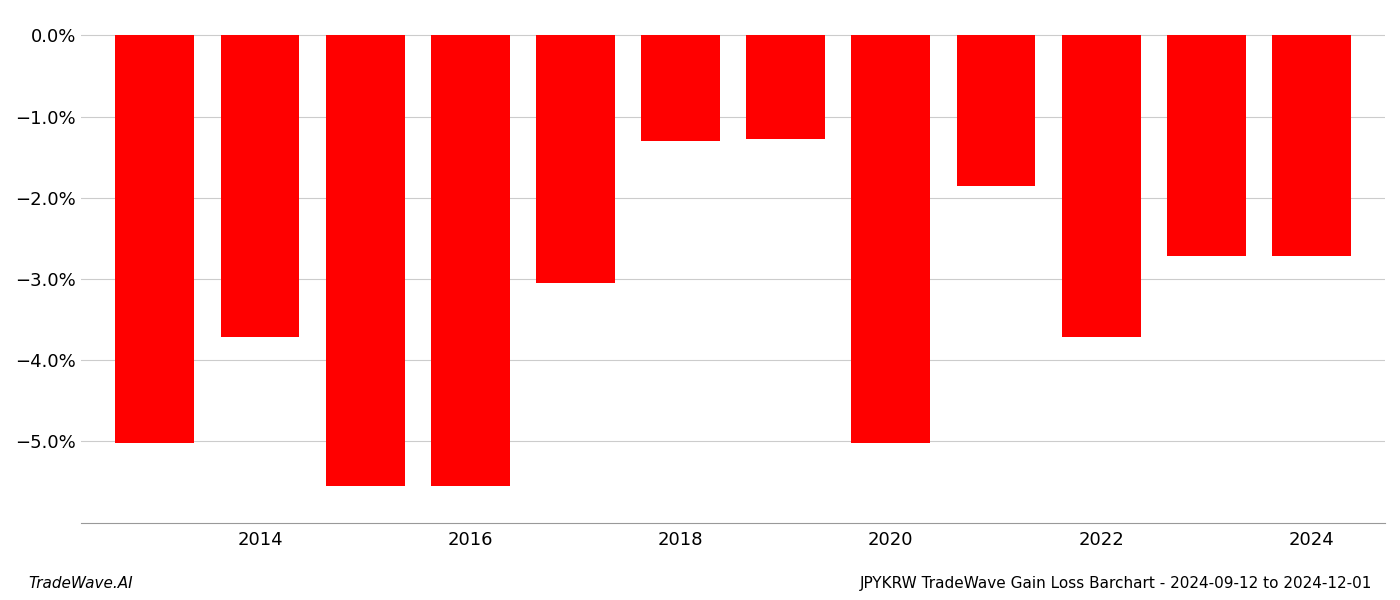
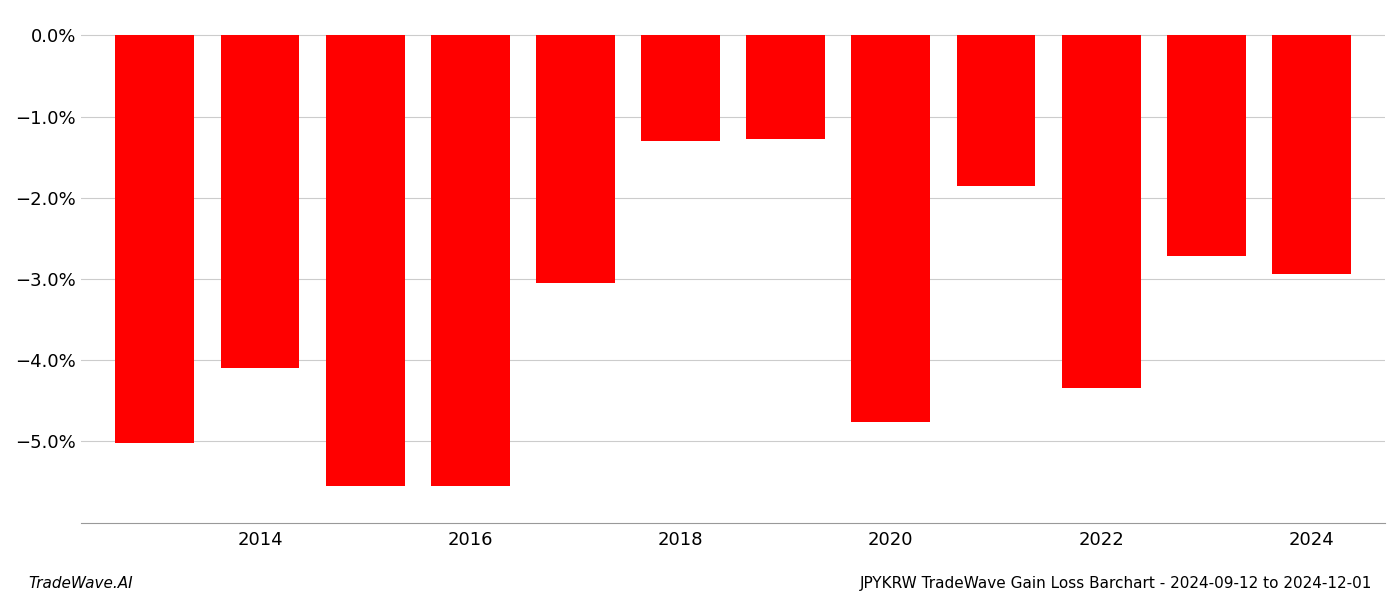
2014: -3.72% -> -4.10%
2020: -5.02% -> -4.76%
2022: -3.72% -> -4.34%
2024: -2.72% -> -2.94%
